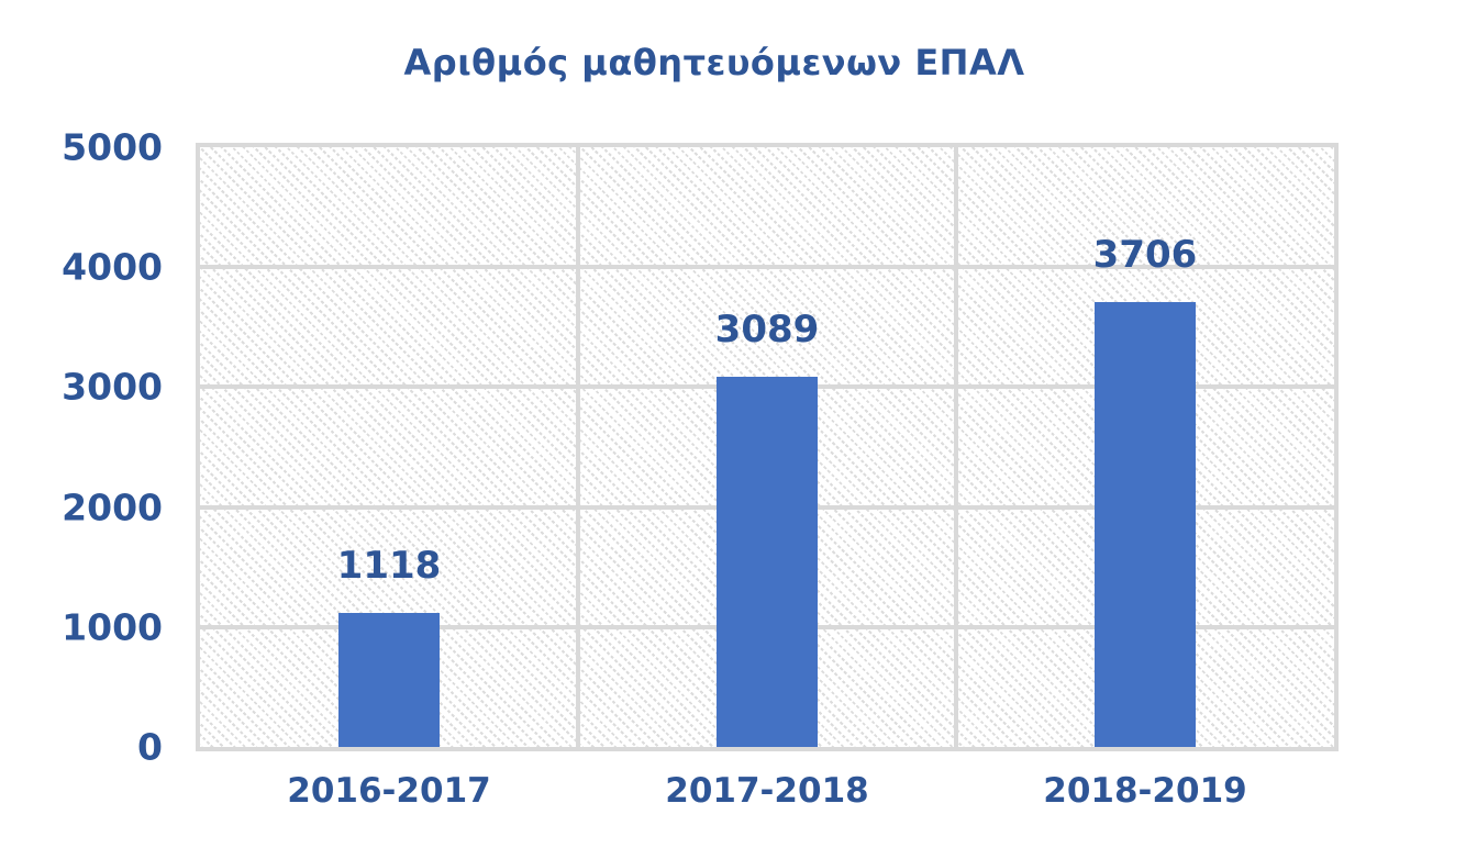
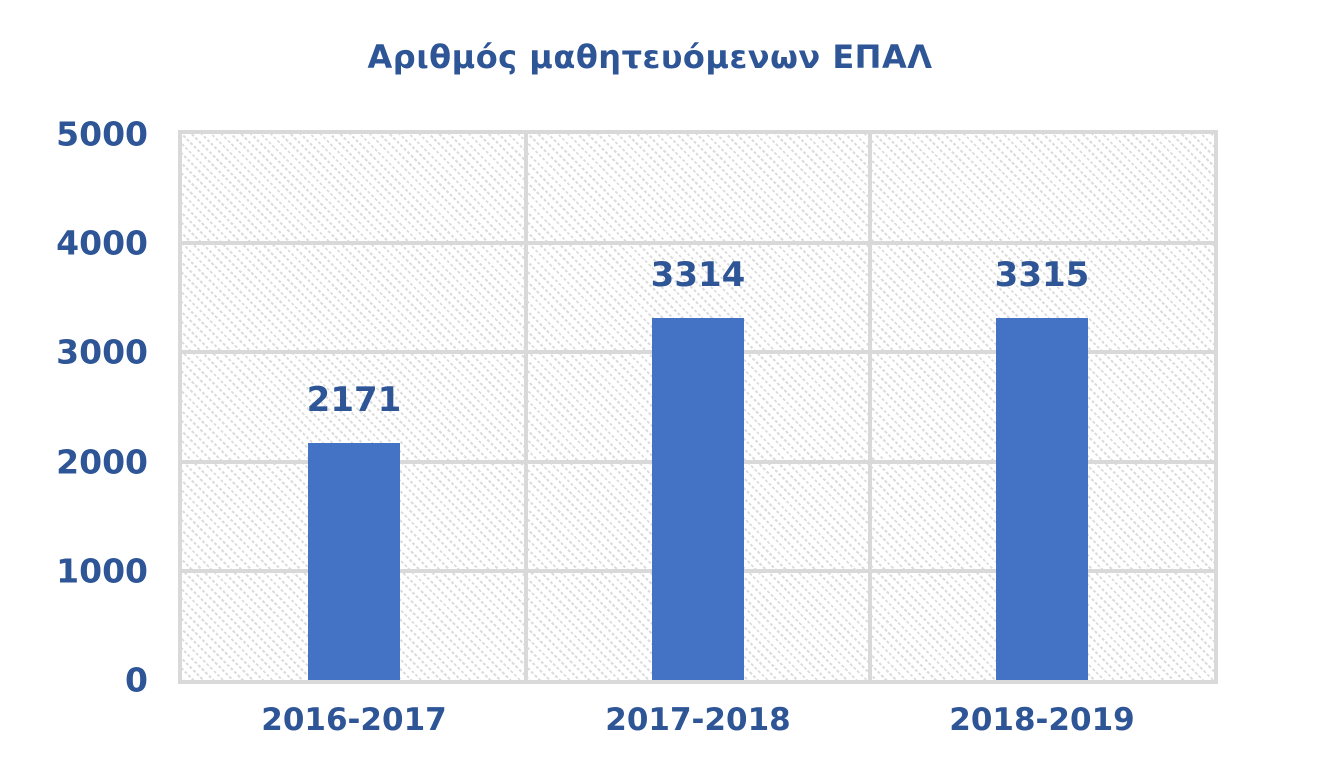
2016-2017: 1118 -> 2171
2017-2018: 3089 -> 3314
2018-2019: 3706 -> 3315
